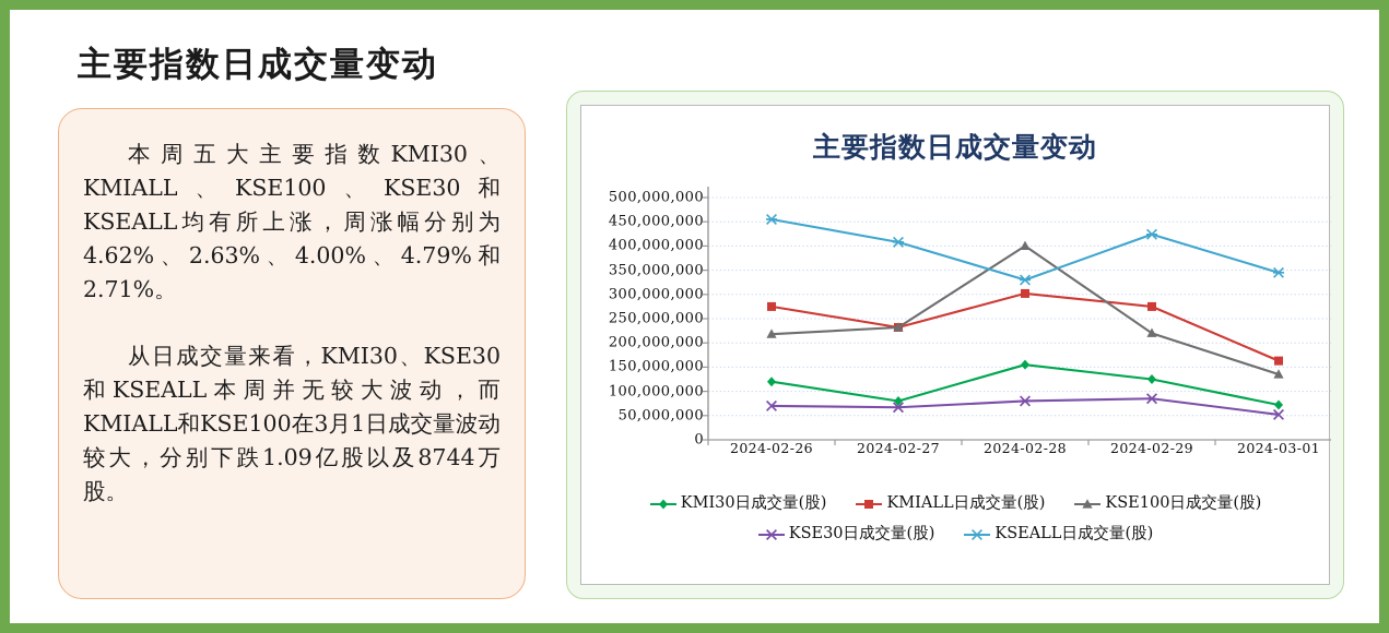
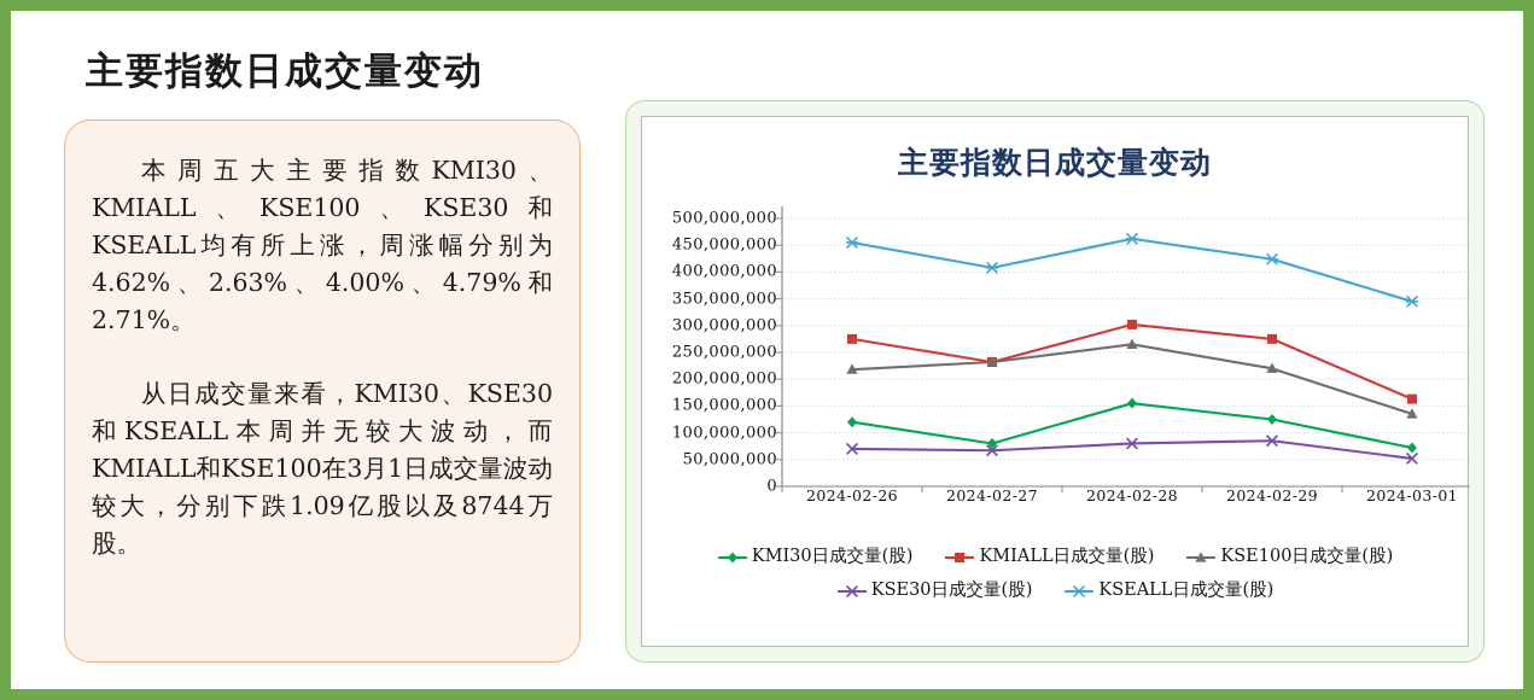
KSE100日成交量(股)/2024-02-28: 400000000 -> 260000000
KSEALL日成交量(股)/2024-02-28: 330000000 -> 460000000
